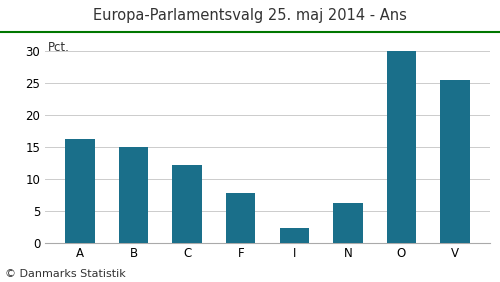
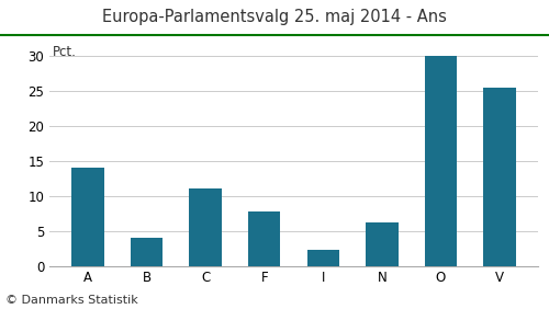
A: 16.2 -> 14.0
B: 15.0 -> 4.0
C: 12.2 -> 11.0
